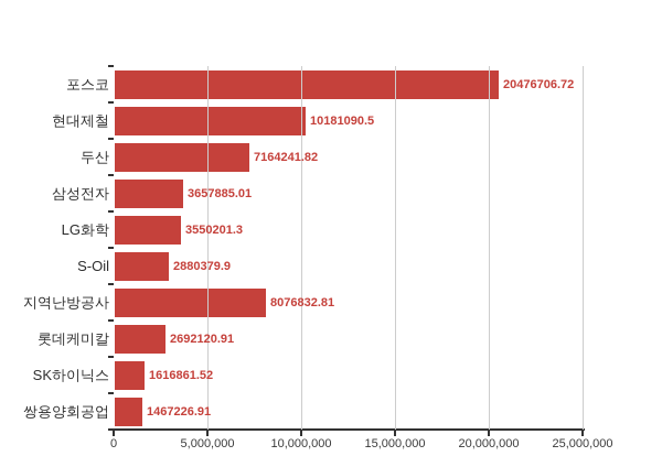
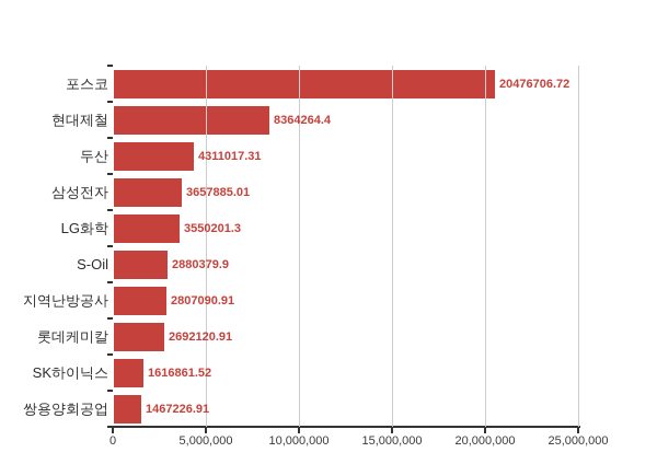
현대제철: 10181090.5 -> 8364264.4
두산: 7164241.82 -> 4311017.31
지역난방공사: 8076832.81 -> 2807090.91
